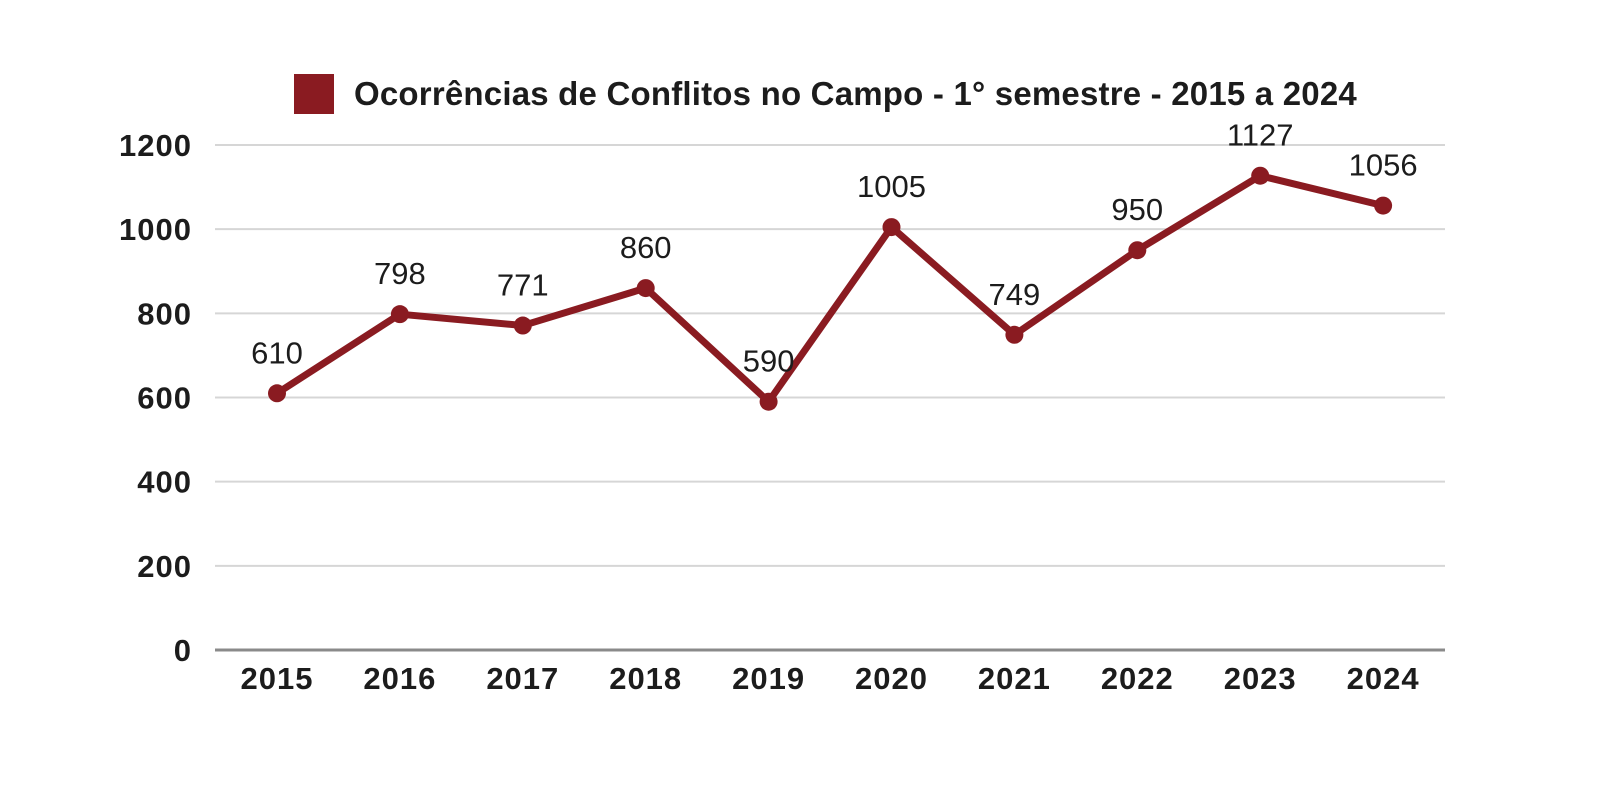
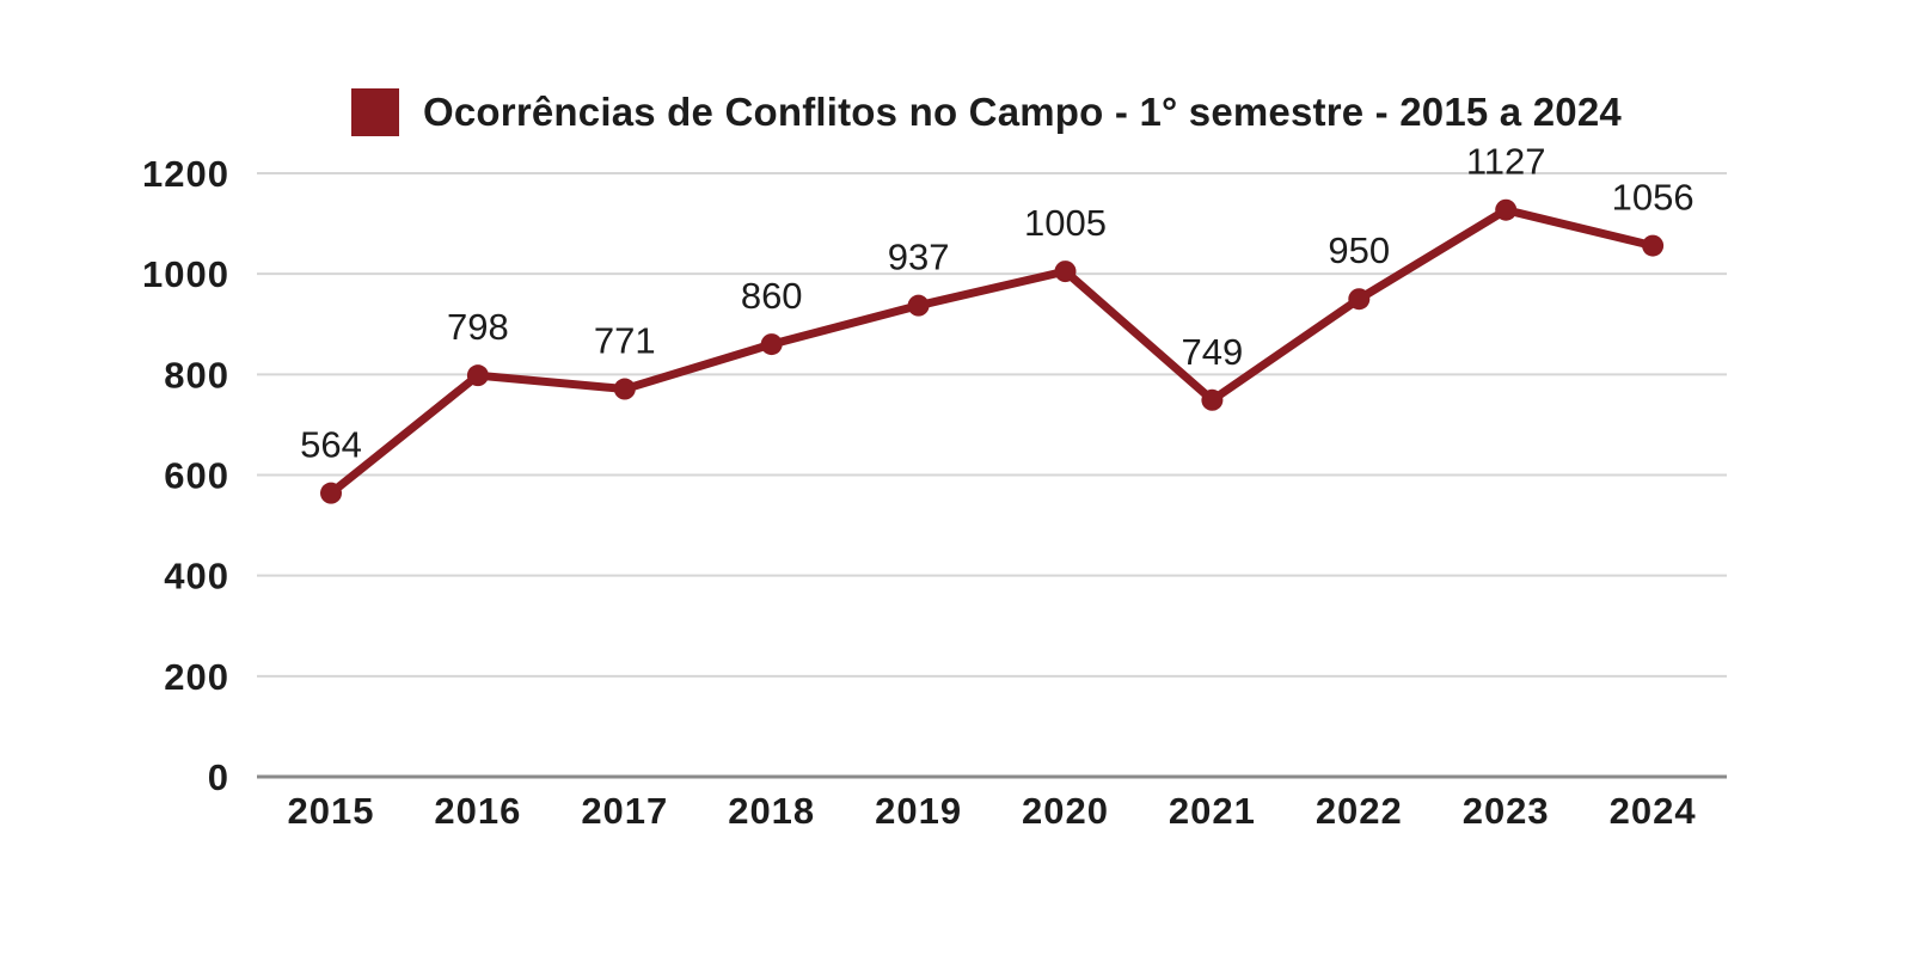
2015: 610 -> 564
2019: 590 -> 937
